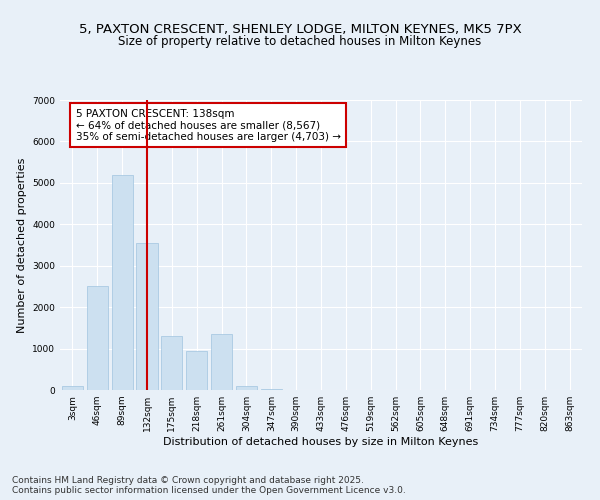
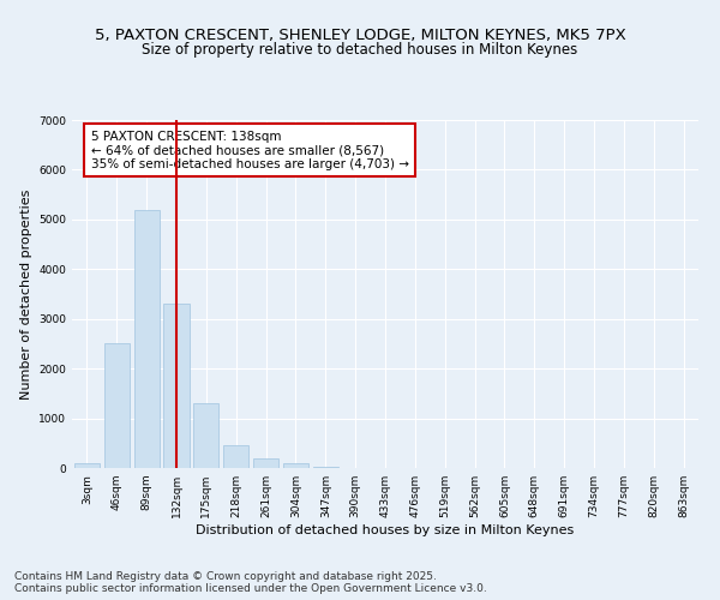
132sqm: 3550 -> 3300
218sqm: 950 -> 450
261sqm: 1350 -> 200
